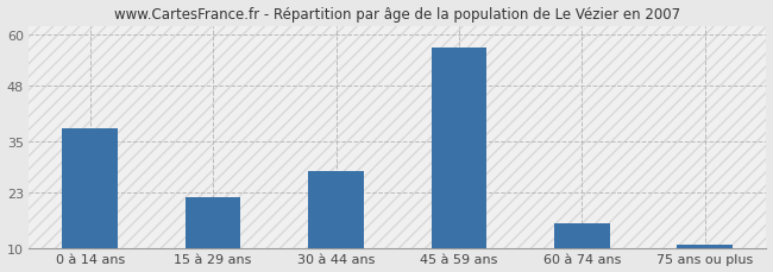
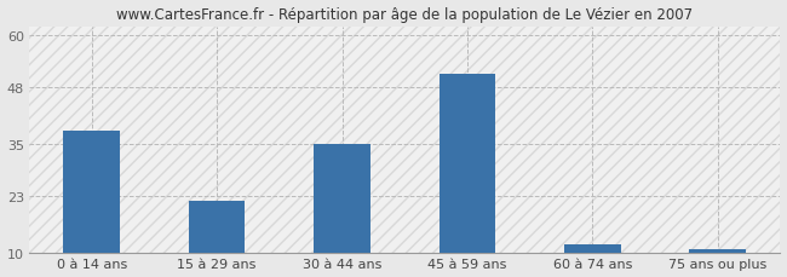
30 à 44 ans: 28 -> 35
45 à 59 ans: 57 -> 51
60 à 74 ans: 16 -> 12
